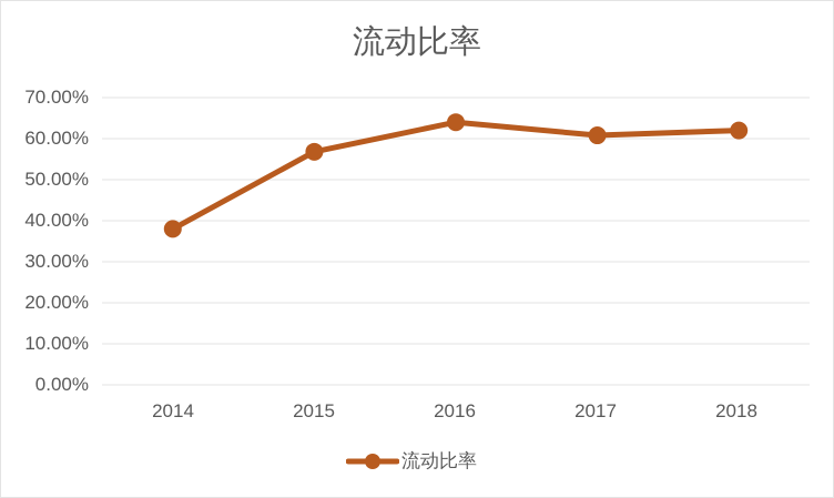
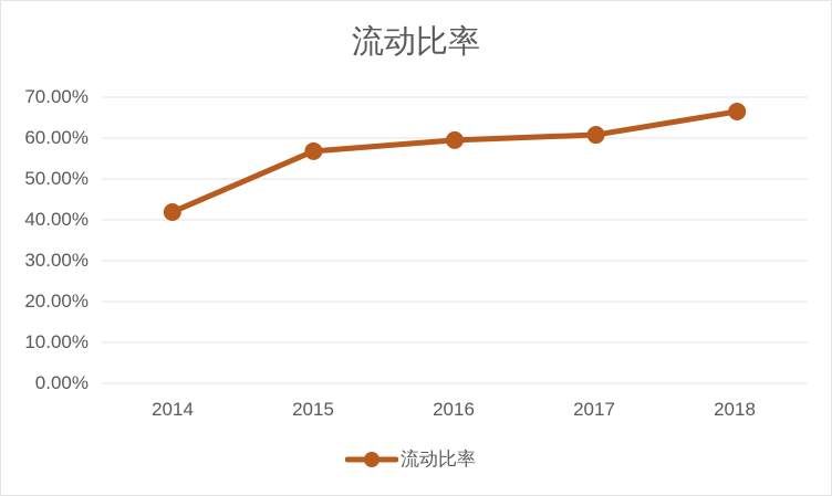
2014: 38% -> 42%
2016: 64% -> 59%
2018: 62% -> 67%
